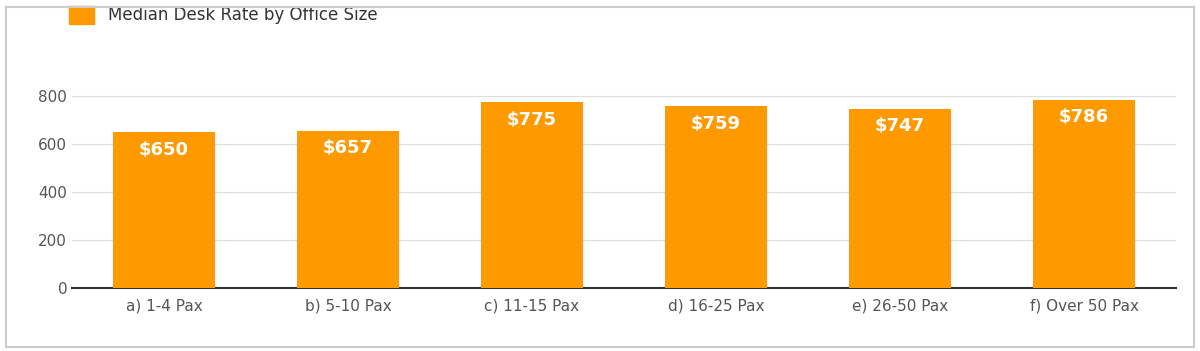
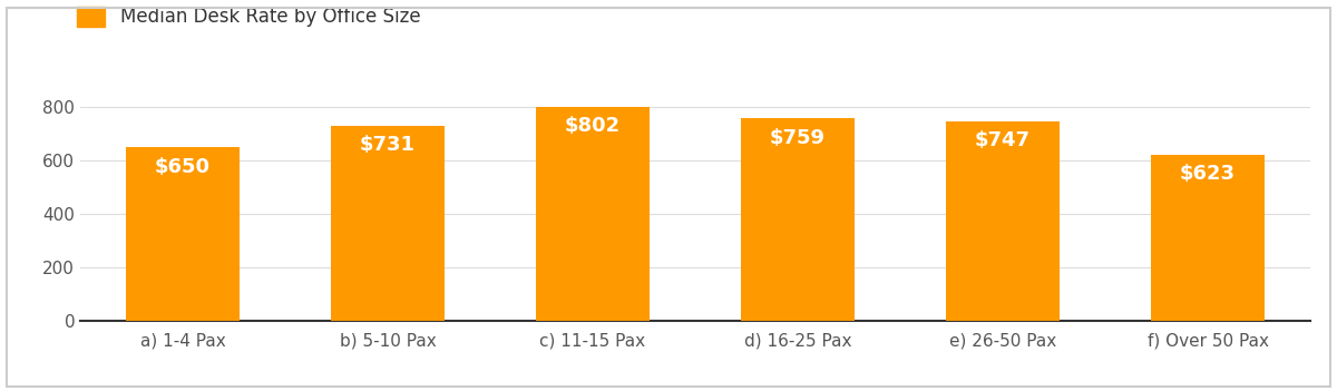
b) 5-10 Pax: $657 -> $731
c) 11-15 Pax: $775 -> $802
f) Over 50 Pax: $786 -> $623
